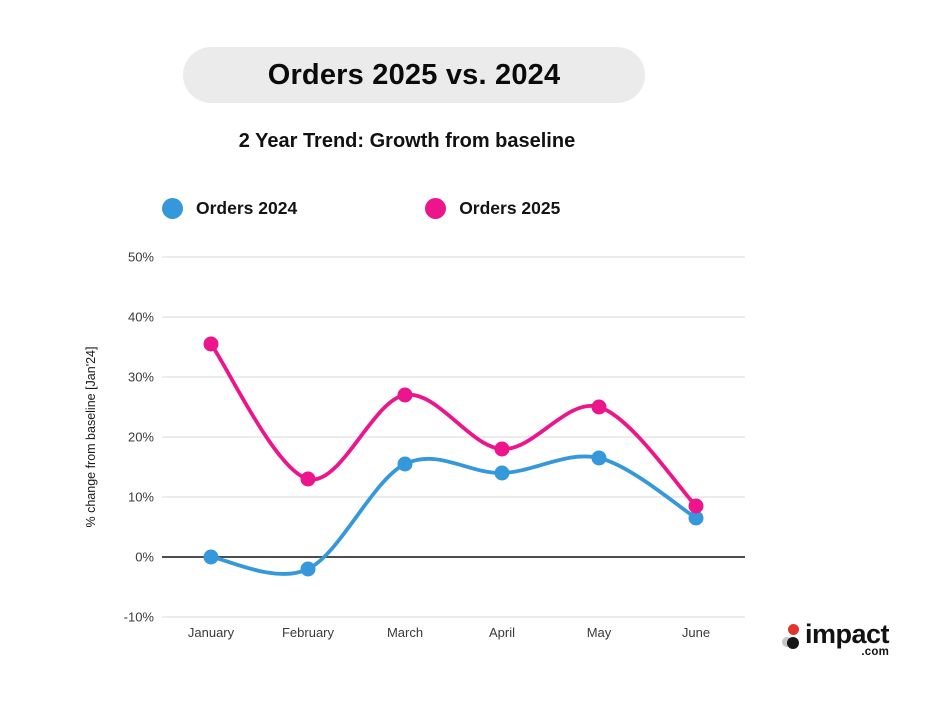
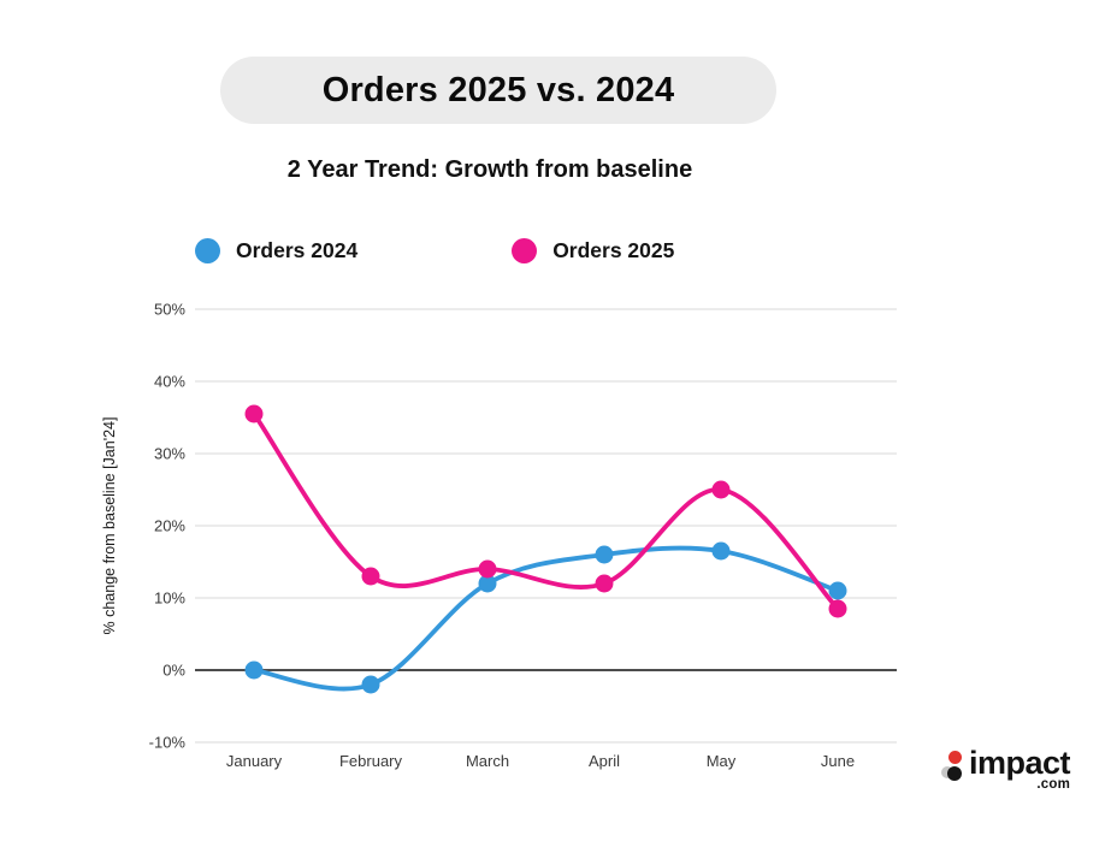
Orders 2024/March: 16% -> 12%
Orders 2025/March: 27% -> 14%
Orders 2024/April: 14% -> 16%
Orders 2025/April: 18% -> 12%
Orders 2024/June: 6% -> 11%
